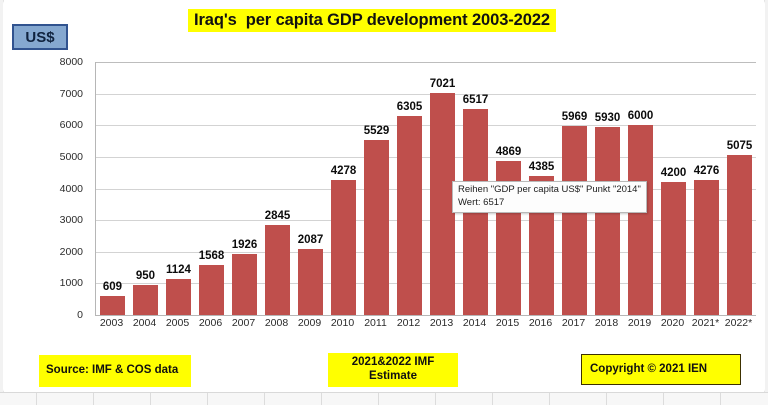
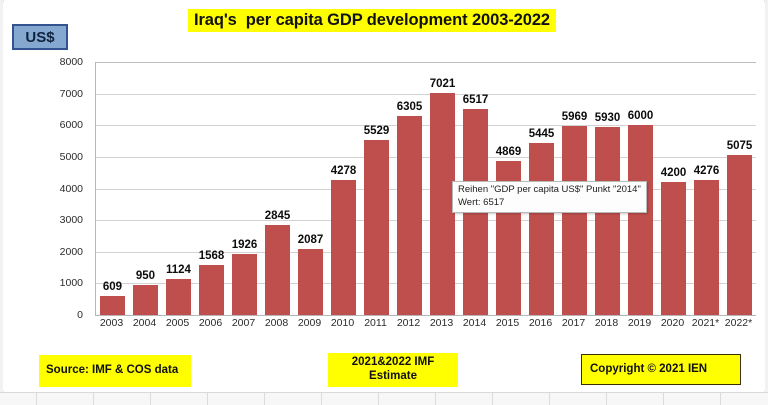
2016: 4385 -> 5445
